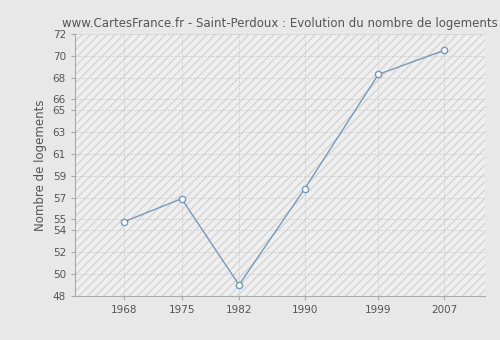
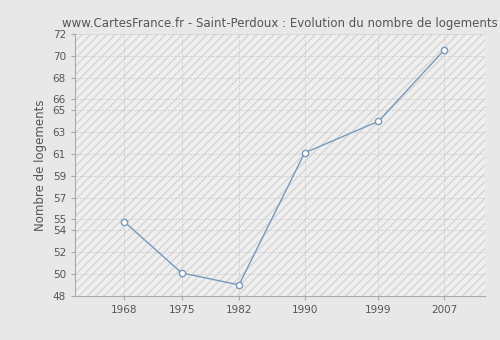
1975: 56.9 -> 50.1
1990: 57.8 -> 61.1
1999: 68.3 -> 64.0
